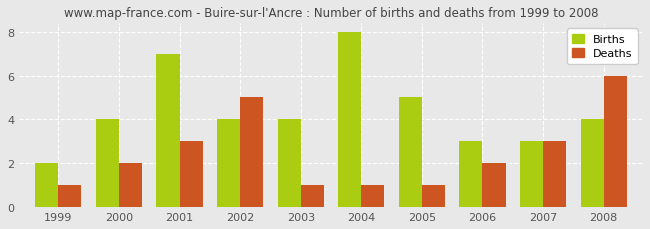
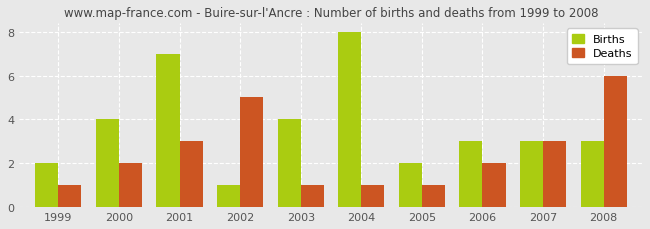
Births/2002: 4 -> 1
Births/2005: 5 -> 2
Births/2008: 4 -> 3
